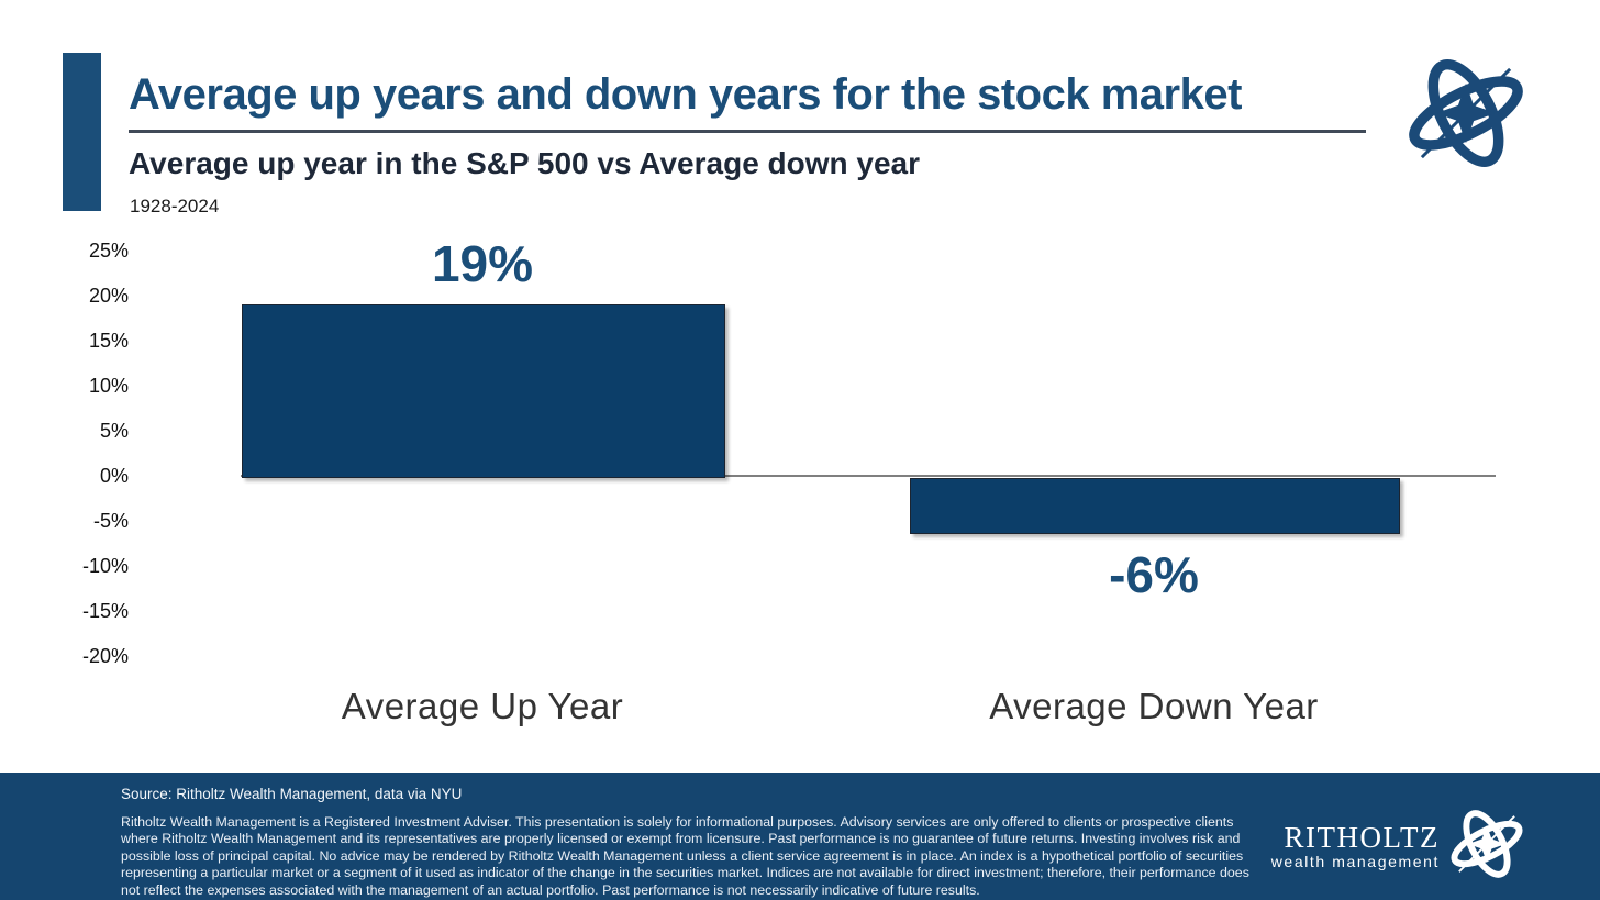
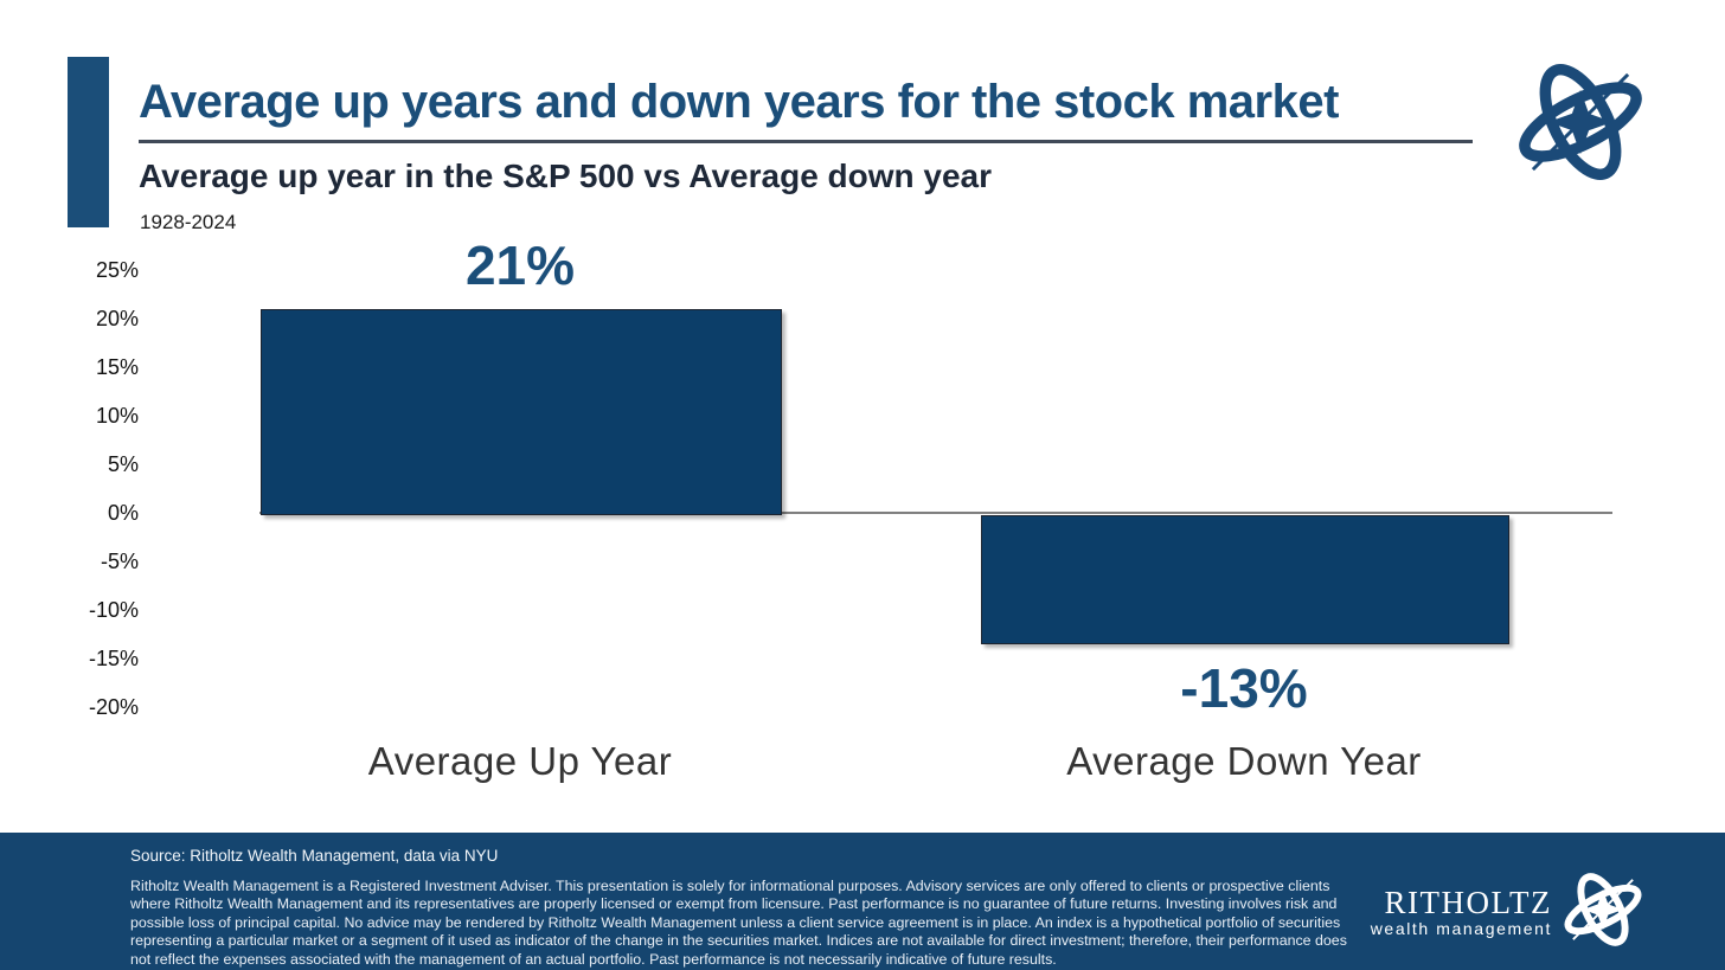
Average Up Year: 19% -> 21%
Average Down Year: -6% -> -13%
